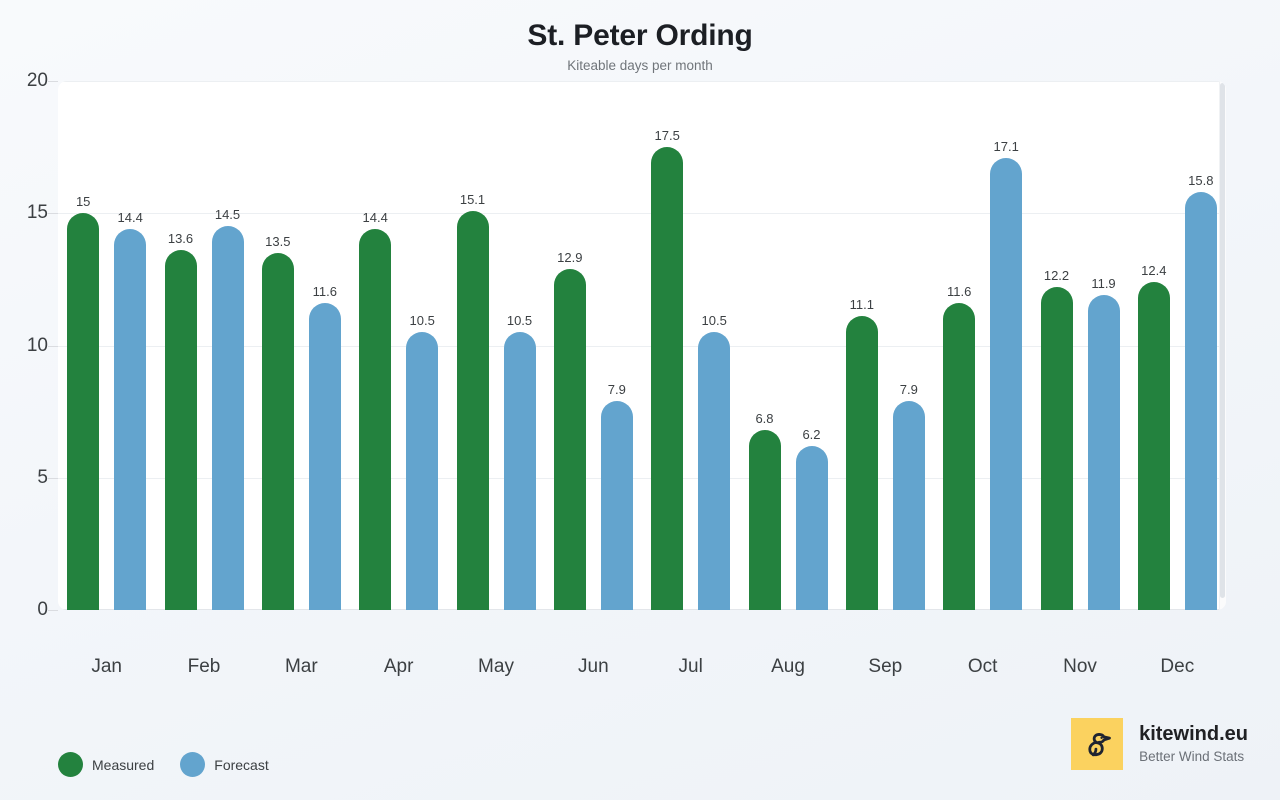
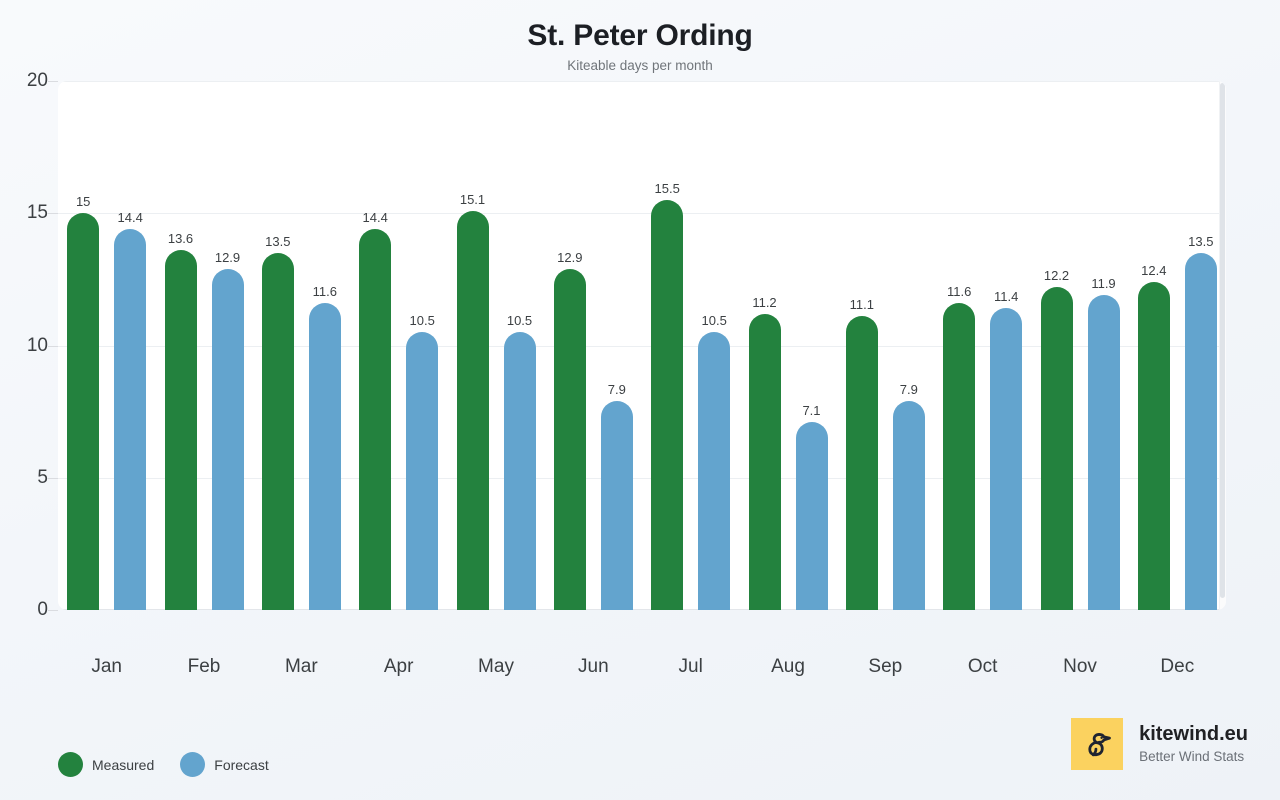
Forecast/Feb: 14.5 -> 12.9
Measured/Jul: 17.5 -> 15.5
Measured/Aug: 6.8 -> 11.2
Forecast/Aug: 6.2 -> 7.1
Forecast/Oct: 17.1 -> 11.4
Forecast/Dec: 15.8 -> 13.5
